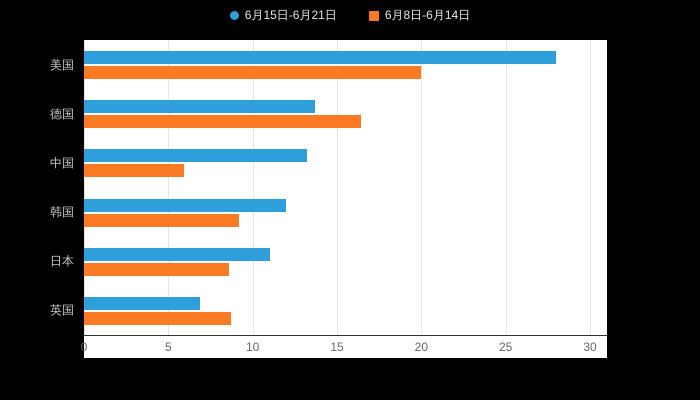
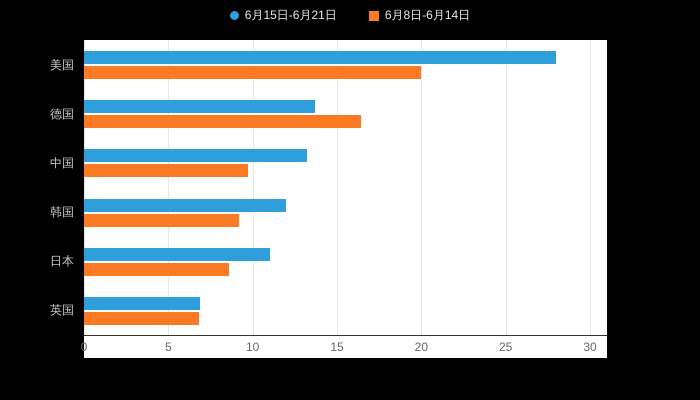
6月8日-6月14日/中国: 5.9 -> 9.7
6月8日-6月14日/英国: 8.7 -> 6.8
